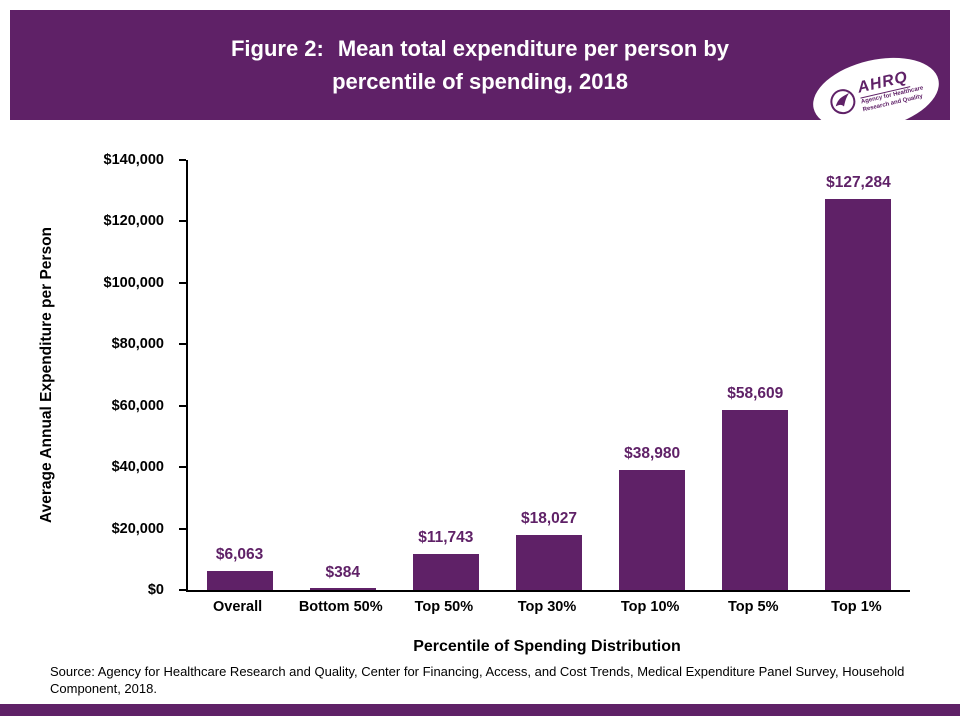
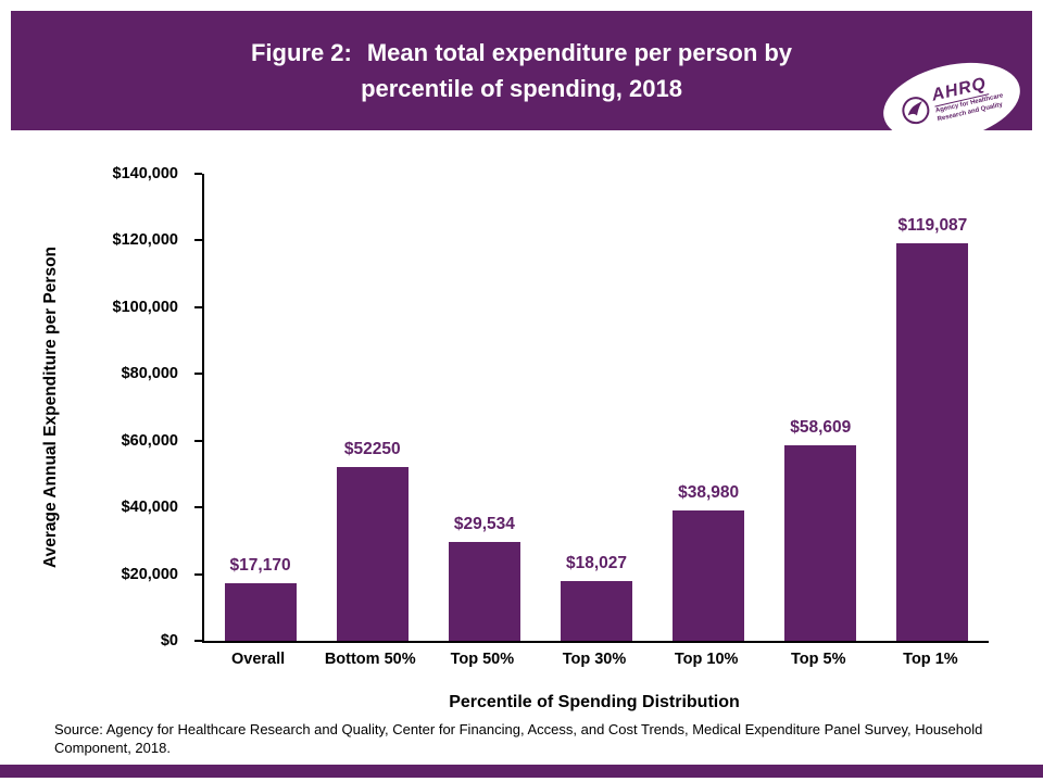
Overall: $6,063 -> $17,170
Bottom 50%: $384 -> $52250
Top 50%: $11,743 -> $29,534
Top 1%: $127,284 -> $119,087
